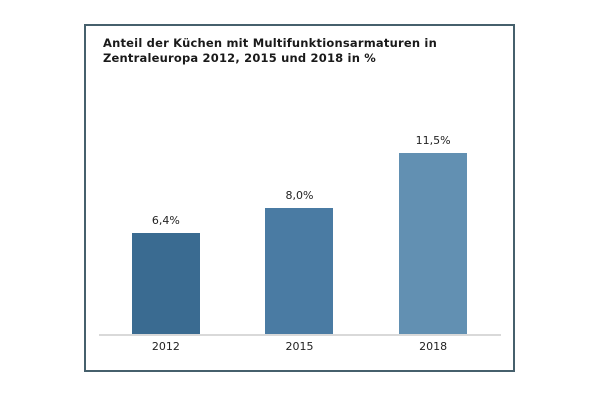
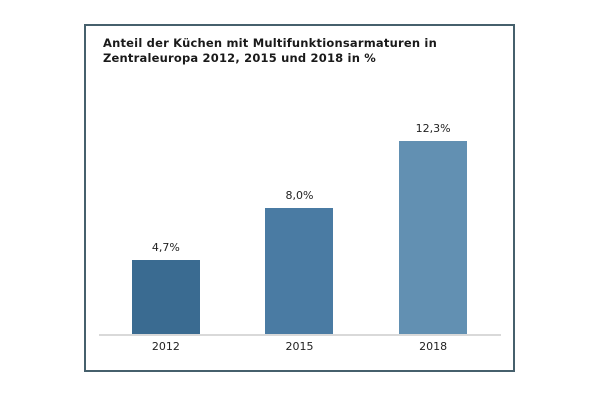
2012: 6,4% -> 4,7%
2018: 11,5% -> 12,3%
